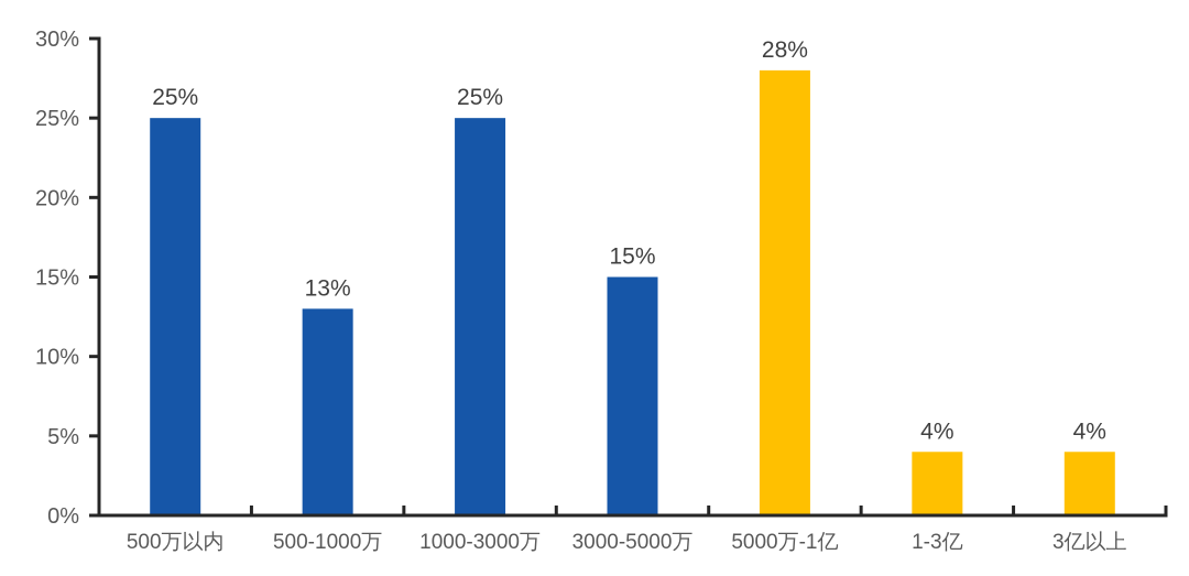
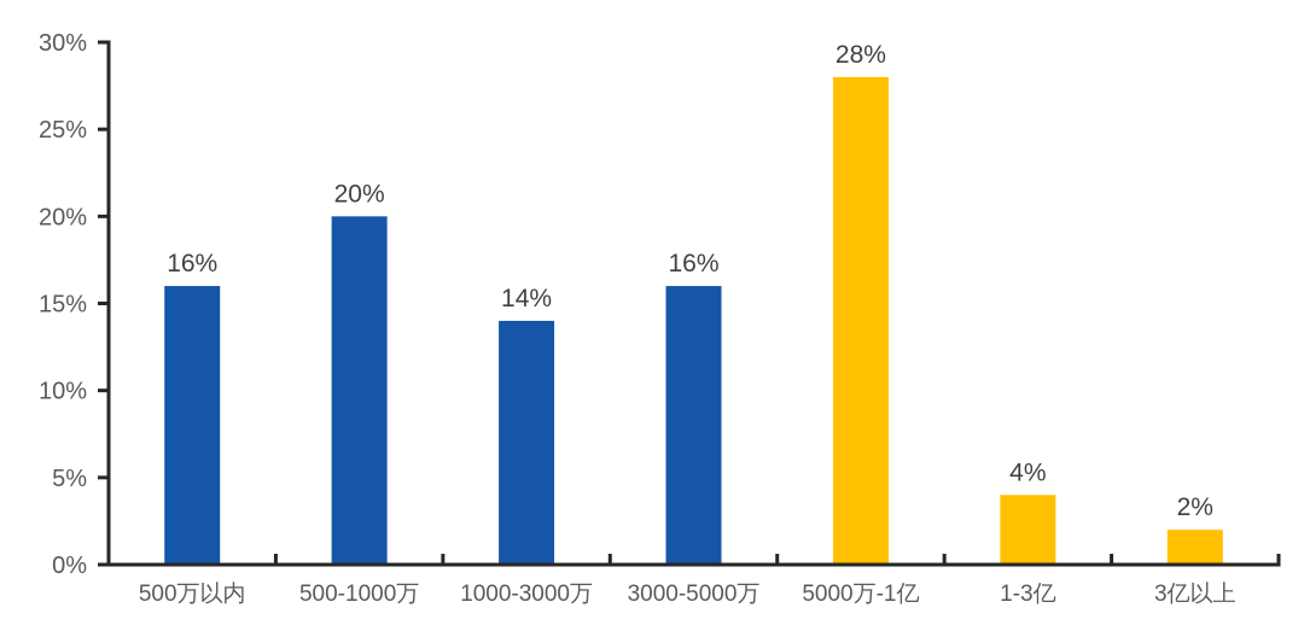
500万以内: 25% -> 16%
500-1000万: 13% -> 20%
1000-3000万: 25% -> 14%
3000-5000万: 15% -> 16%
3亿以上: 4% -> 2%
